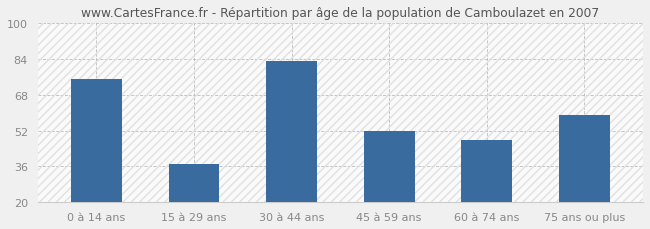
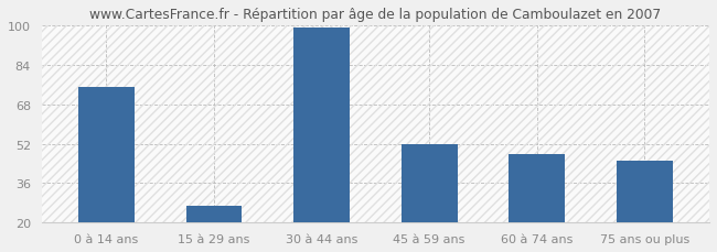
15 à 29 ans: 37 -> 27
30 à 44 ans: 83 -> 99
75 ans ou plus: 59 -> 45
